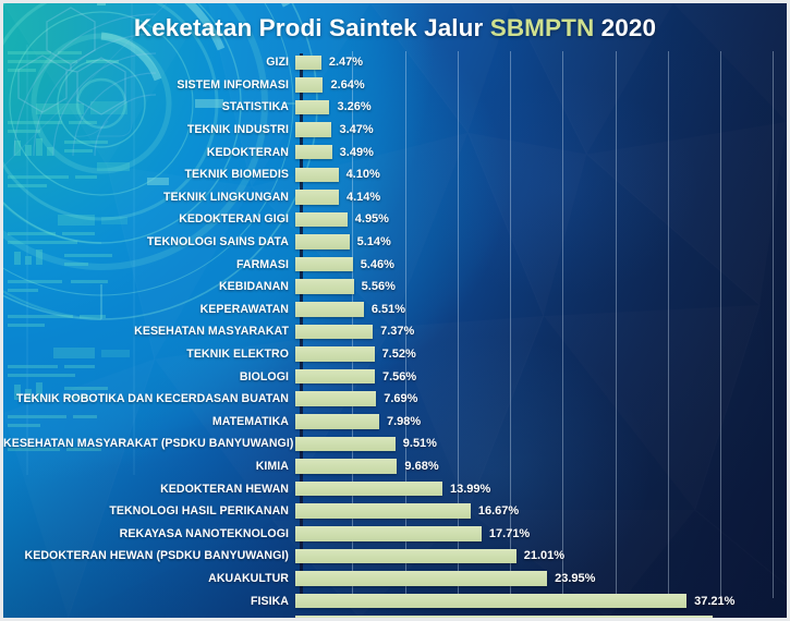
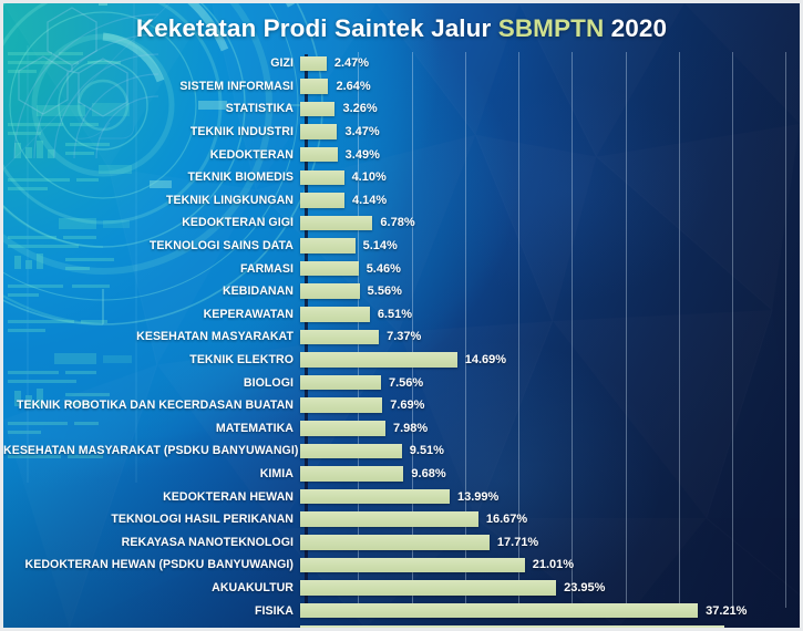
KEDOKTERAN GIGI: 4.95% -> 6.78%
TEKNIK ELEKTRO: 7.52% -> 14.69%
